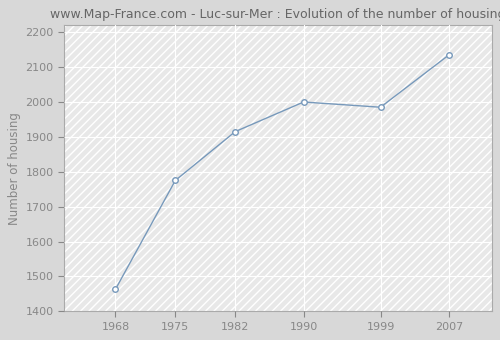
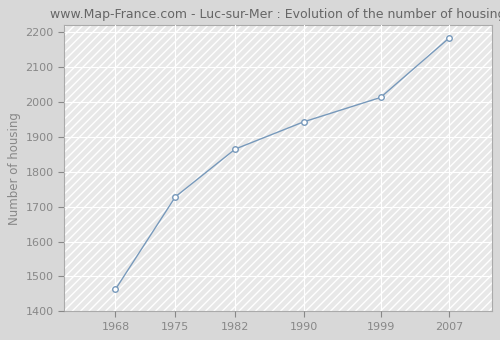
1975: 1775 -> 1728
1982: 1915 -> 1865
1990: 2000 -> 1943
1999: 1985 -> 2013
2007: 2135 -> 2183
